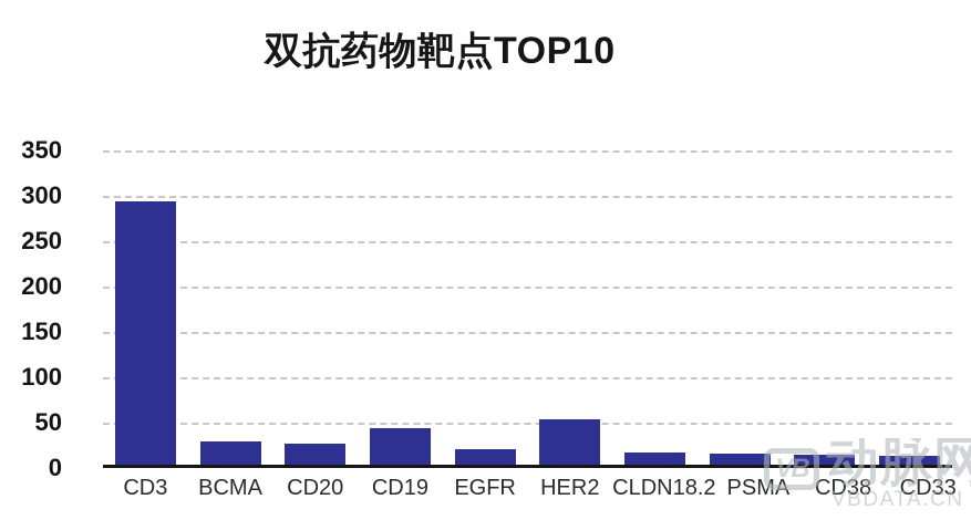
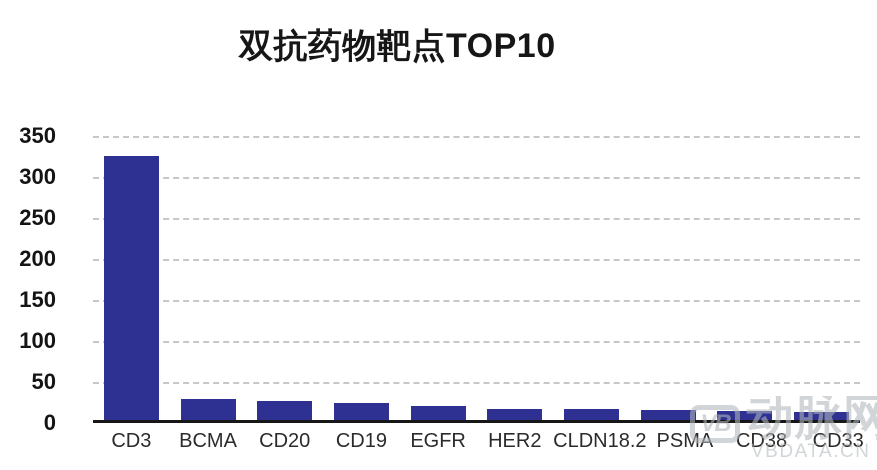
CD3: 290 -> 320
CD19: 40 -> 20
HER2: 50 -> 10
